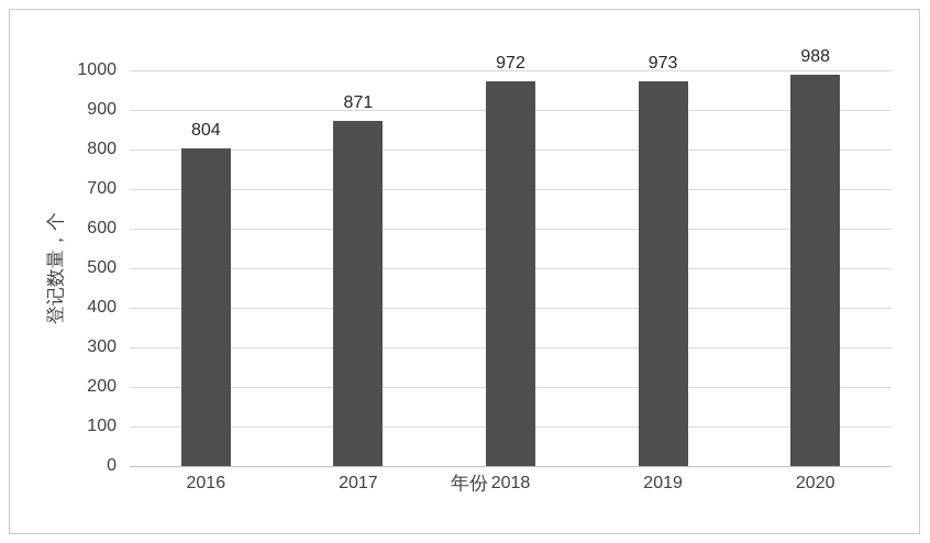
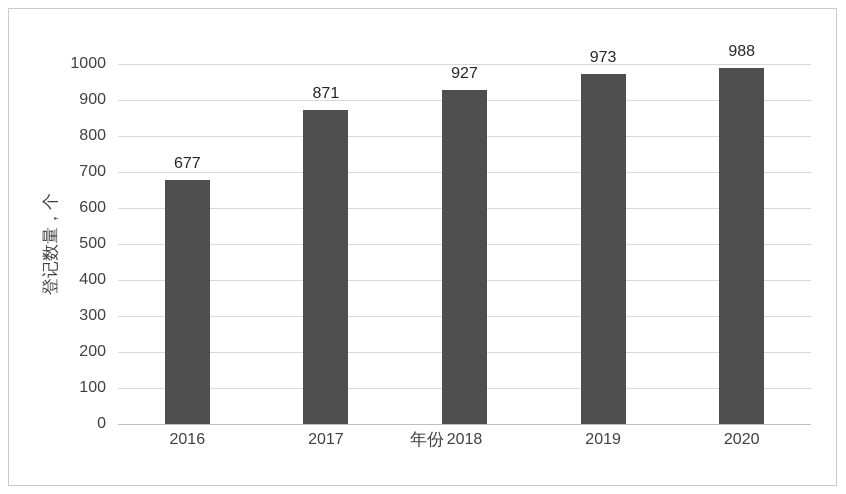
2016: 804 -> 677
2018: 972 -> 927
